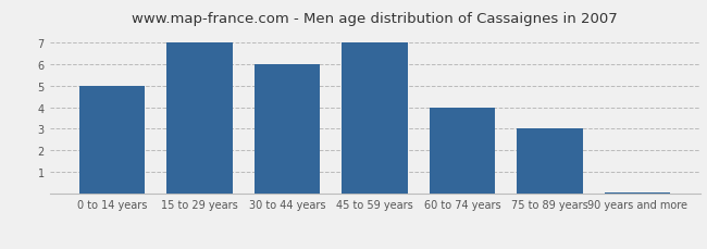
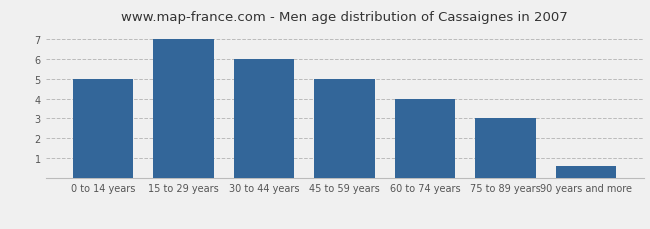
45 to 59 years: 7.0 -> 5.0
90 years and more: 0.1 -> 0.6
